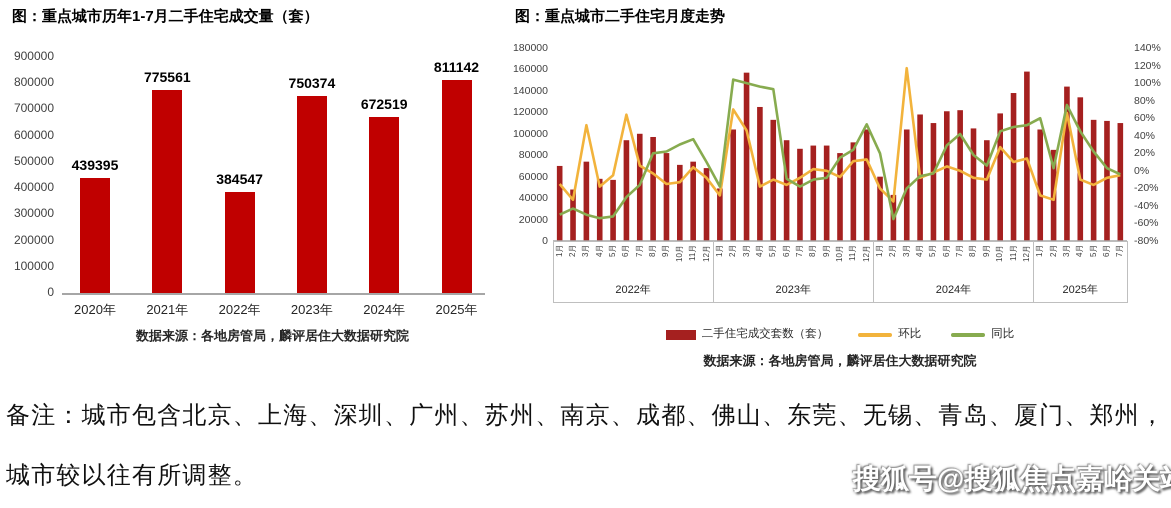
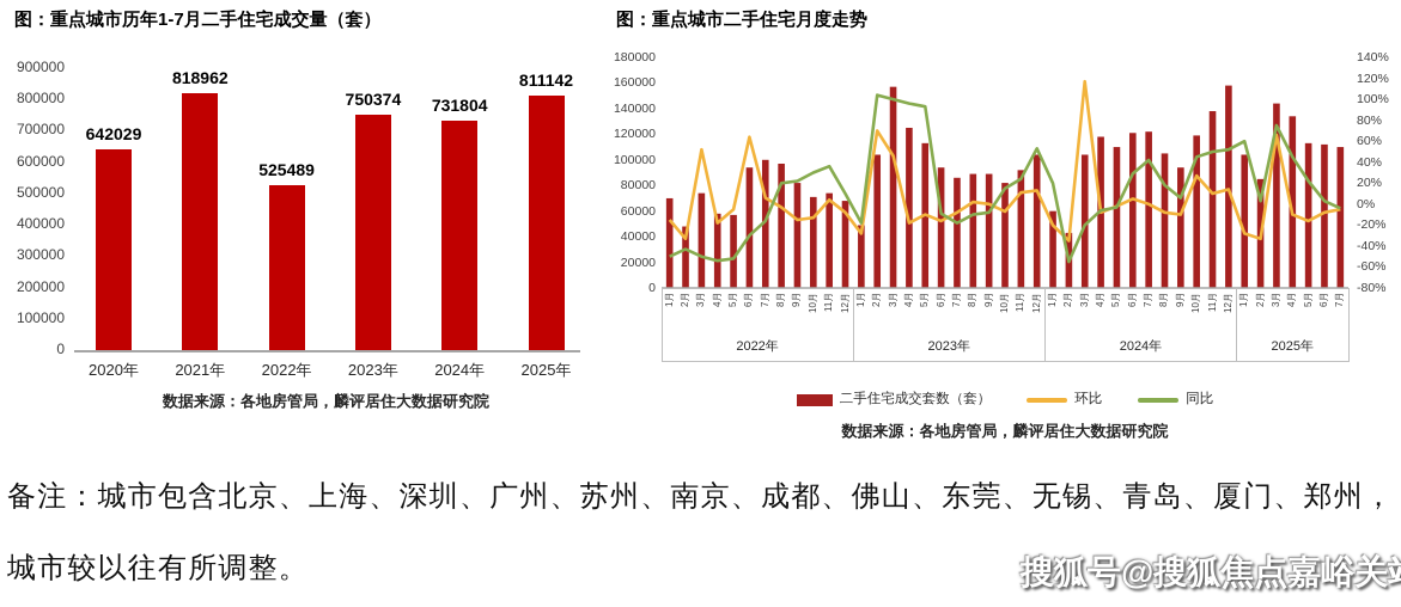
图：重点城市历年1-7月二手住宅成交量（套）/2020年: 439395 -> 642029
图：重点城市历年1-7月二手住宅成交量（套）/2021年: 775561 -> 818962
图：重点城市历年1-7月二手住宅成交量（套）/2022年: 384547 -> 525489
图：重点城市历年1-7月二手住宅成交量（套）/2024年: 672519 -> 731804
